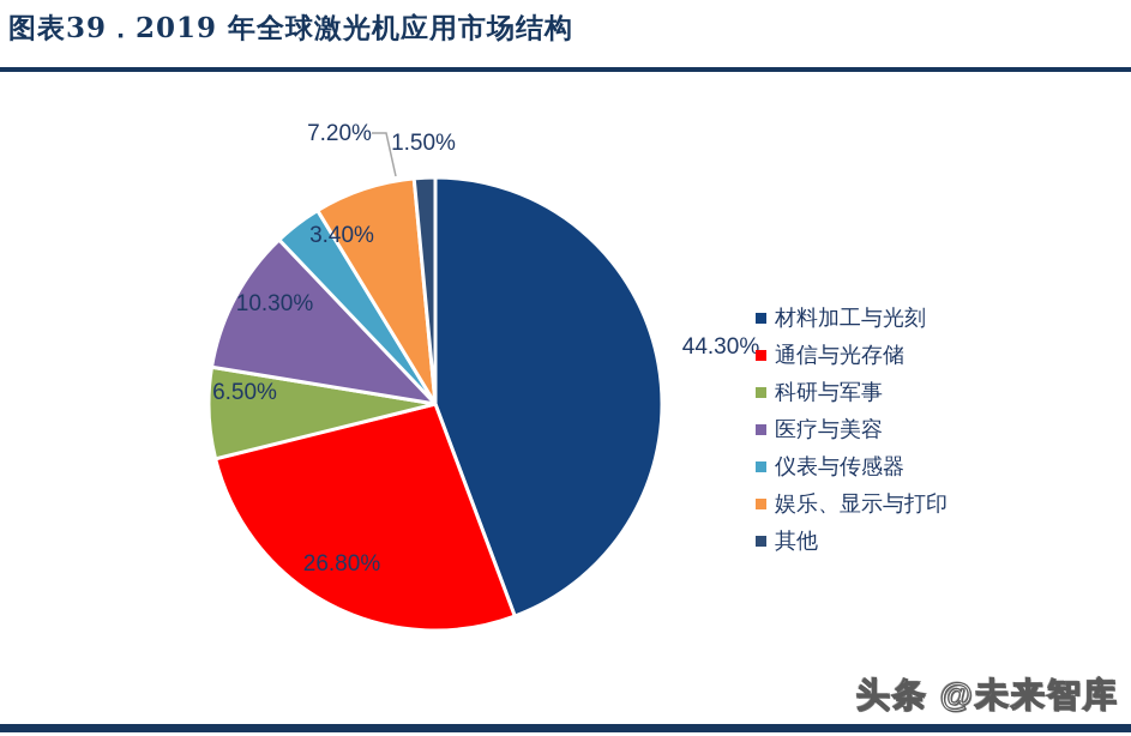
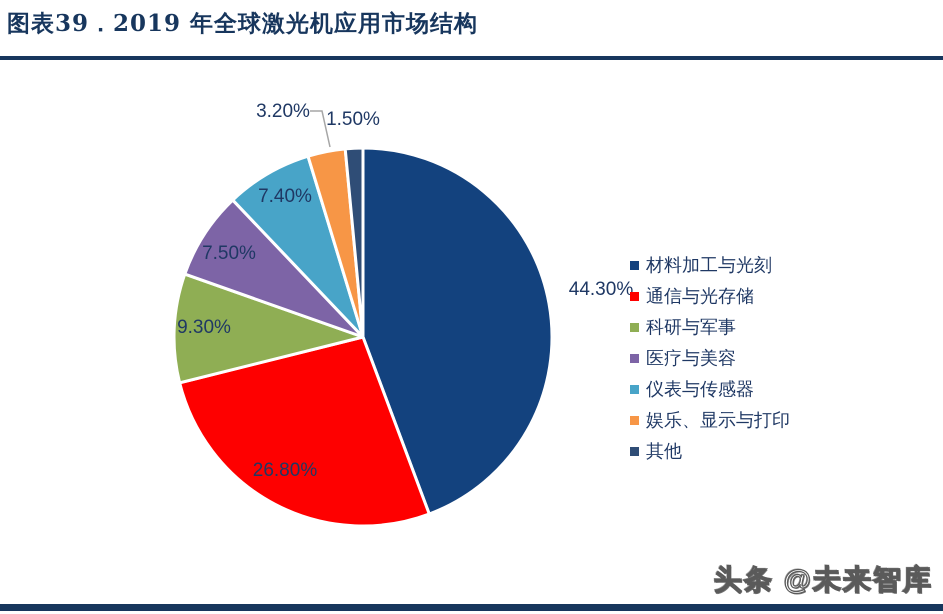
科研与军事: 6.50% -> 9.30%
医疗与美容: 10.30% -> 7.50%
仪表与传感器: 3.40% -> 7.40%
娱乐、显示与打印: 7.20% -> 3.20%
